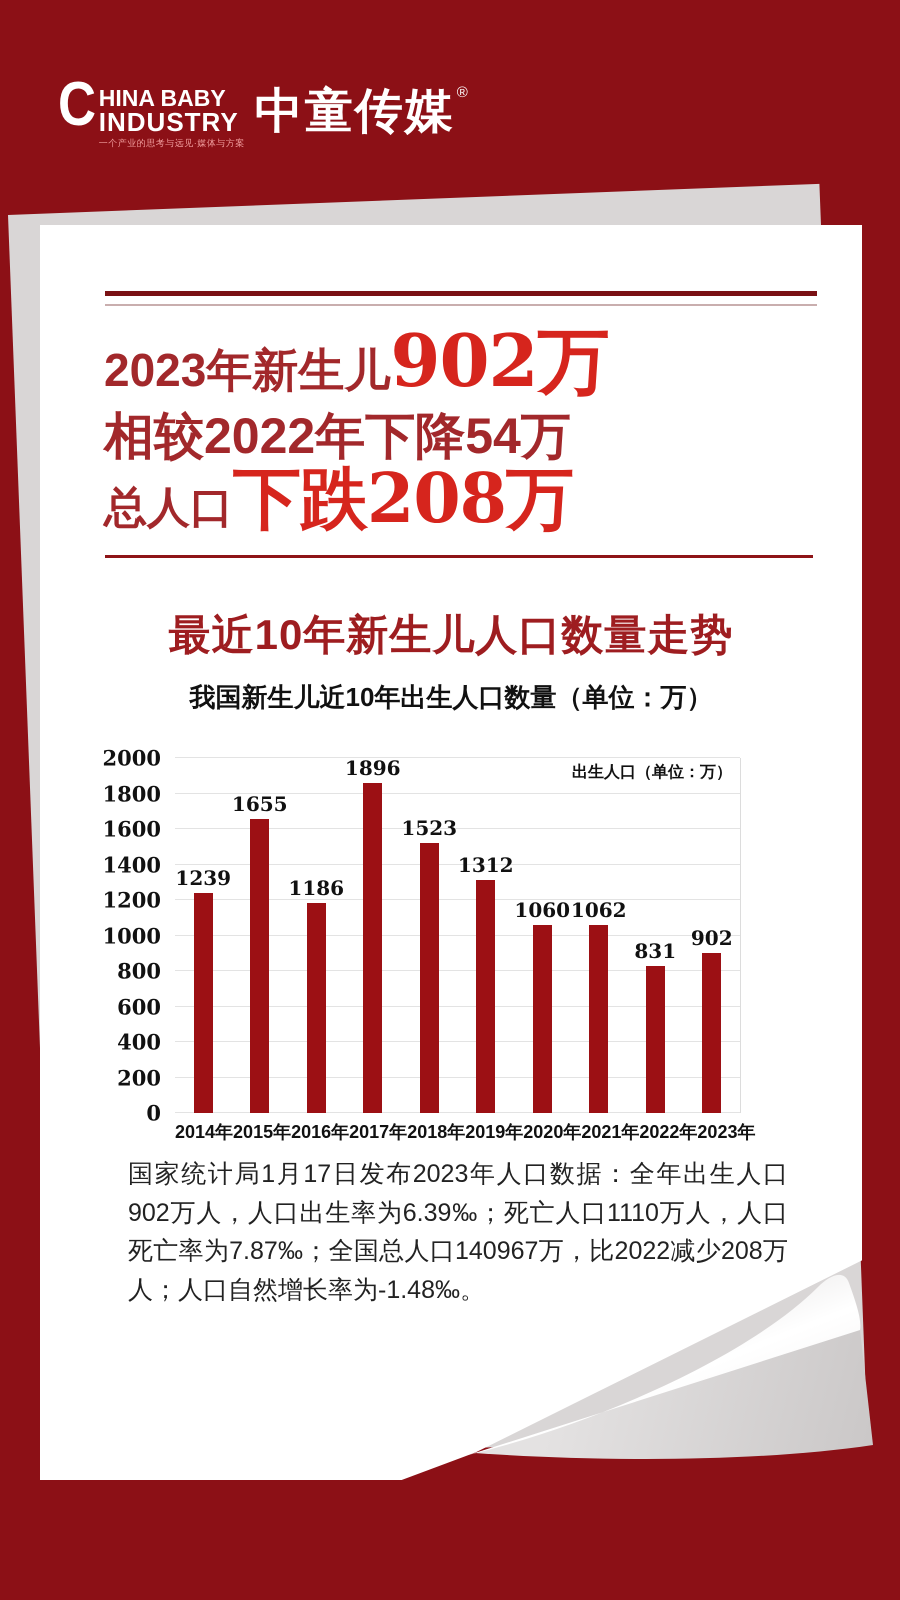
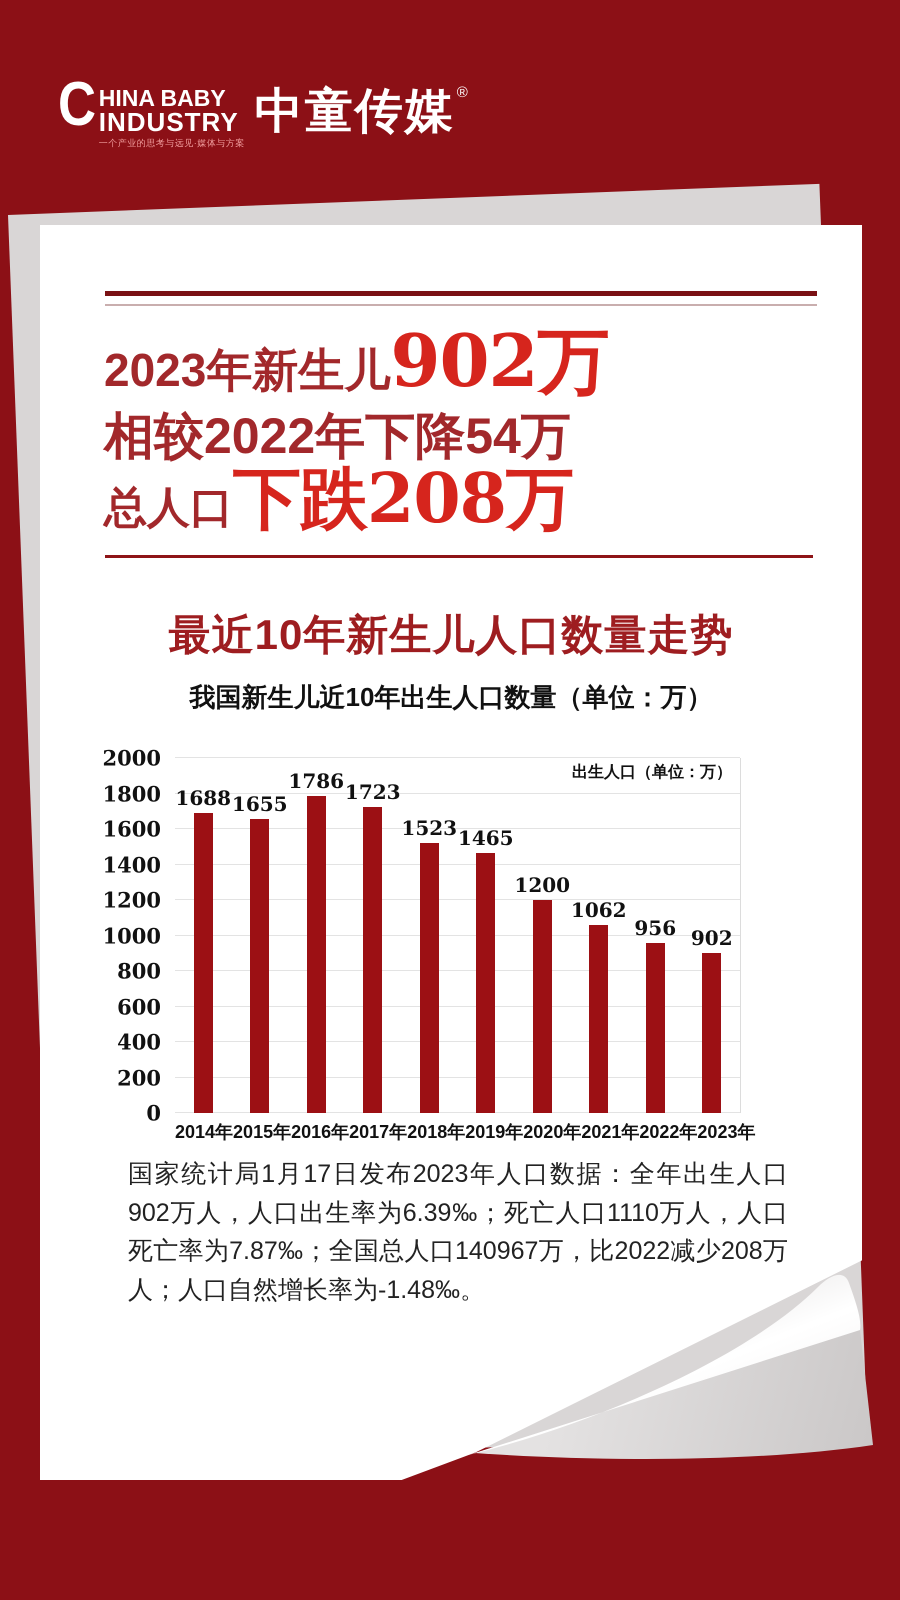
2014年: 1239 -> 1688
2016年: 1186 -> 1786
2017年: 1896 -> 1723
2019年: 1312 -> 1465
2020年: 1060 -> 1200
2022年: 831 -> 956
